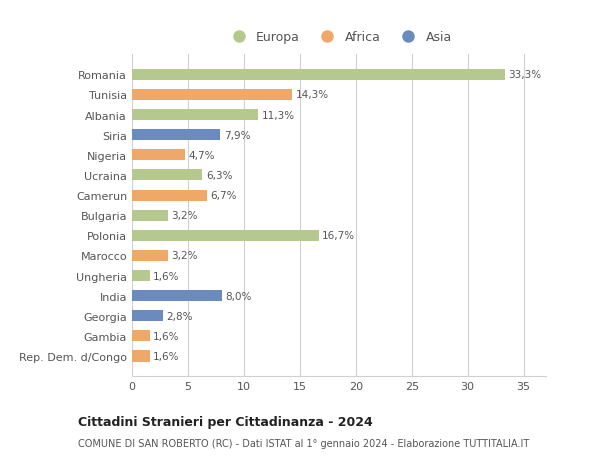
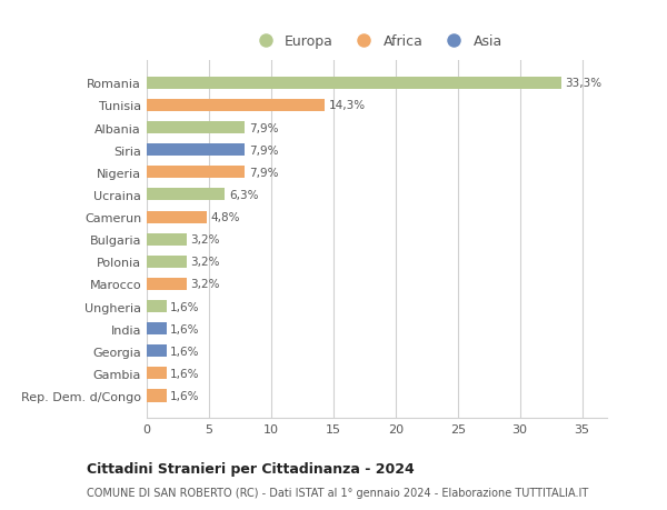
Albania: 11,3% -> 7,9%
Nigeria: 4,7% -> 7,9%
Camerun: 6,7% -> 4,8%
Polonia: 16,7% -> 3,2%
India: 8,0% -> 1,6%
Georgia: 2,8% -> 1,6%
